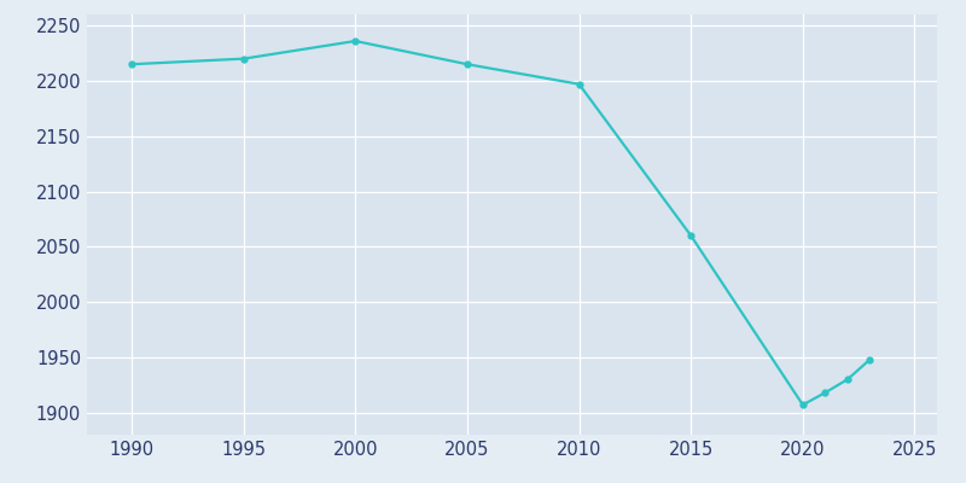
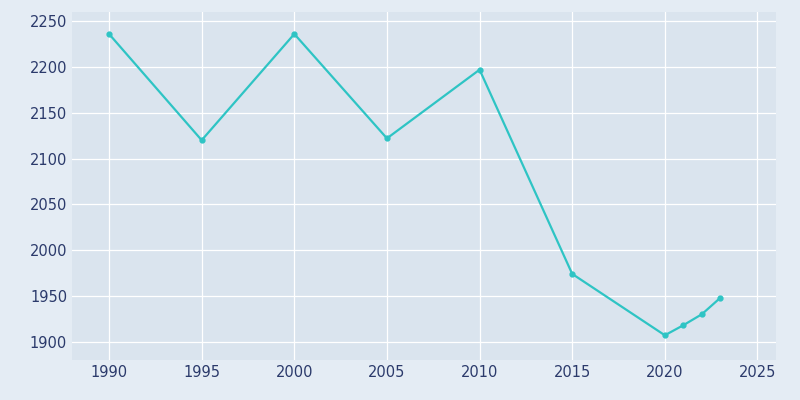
1990: 2215 -> 2236
1995: 2220 -> 2120
2005: 2215 -> 2122
2015: 2060 -> 1974
